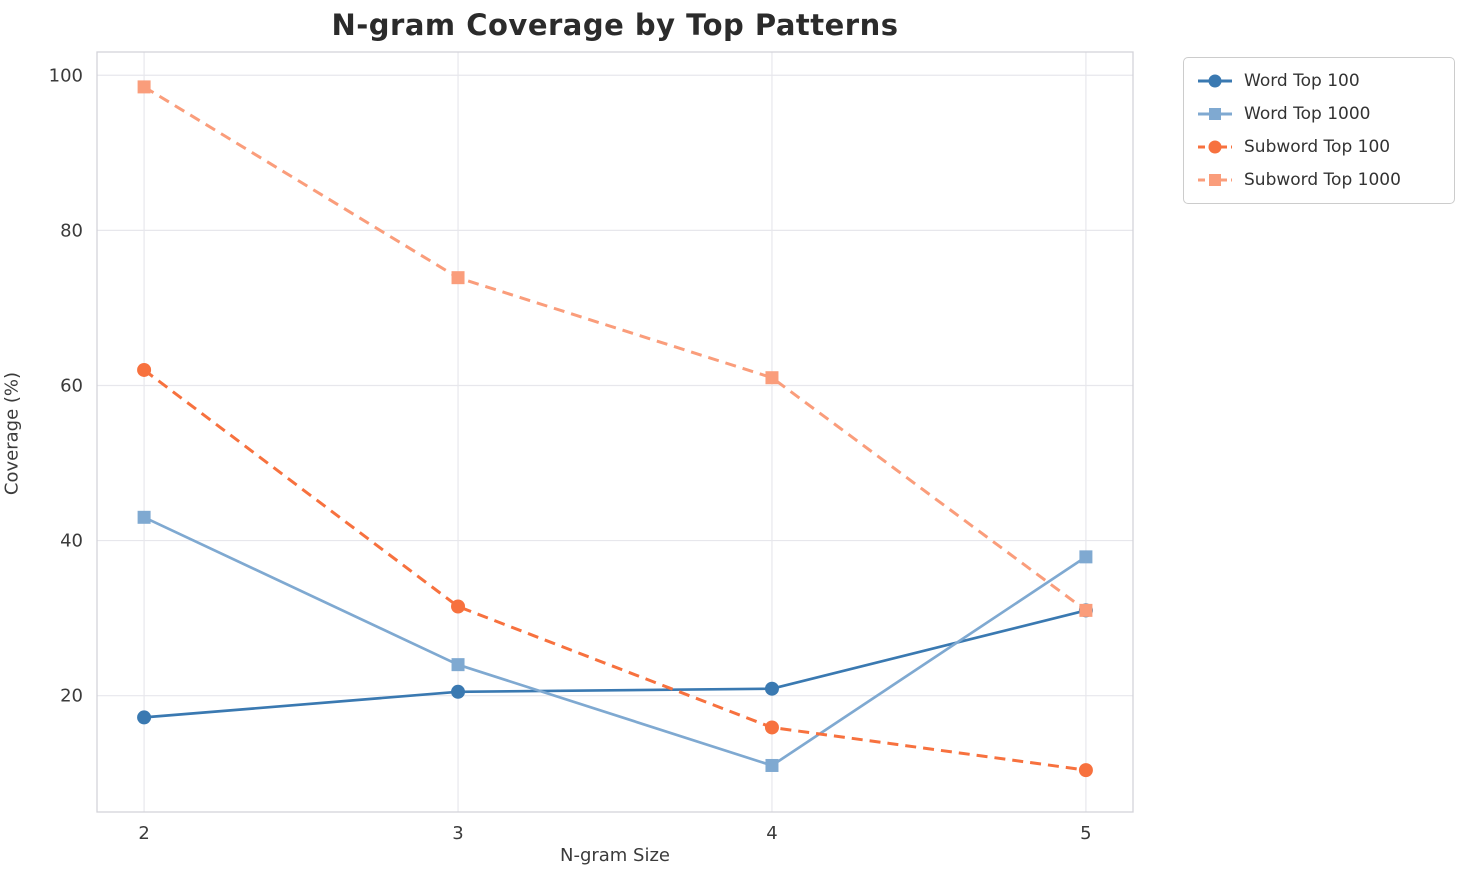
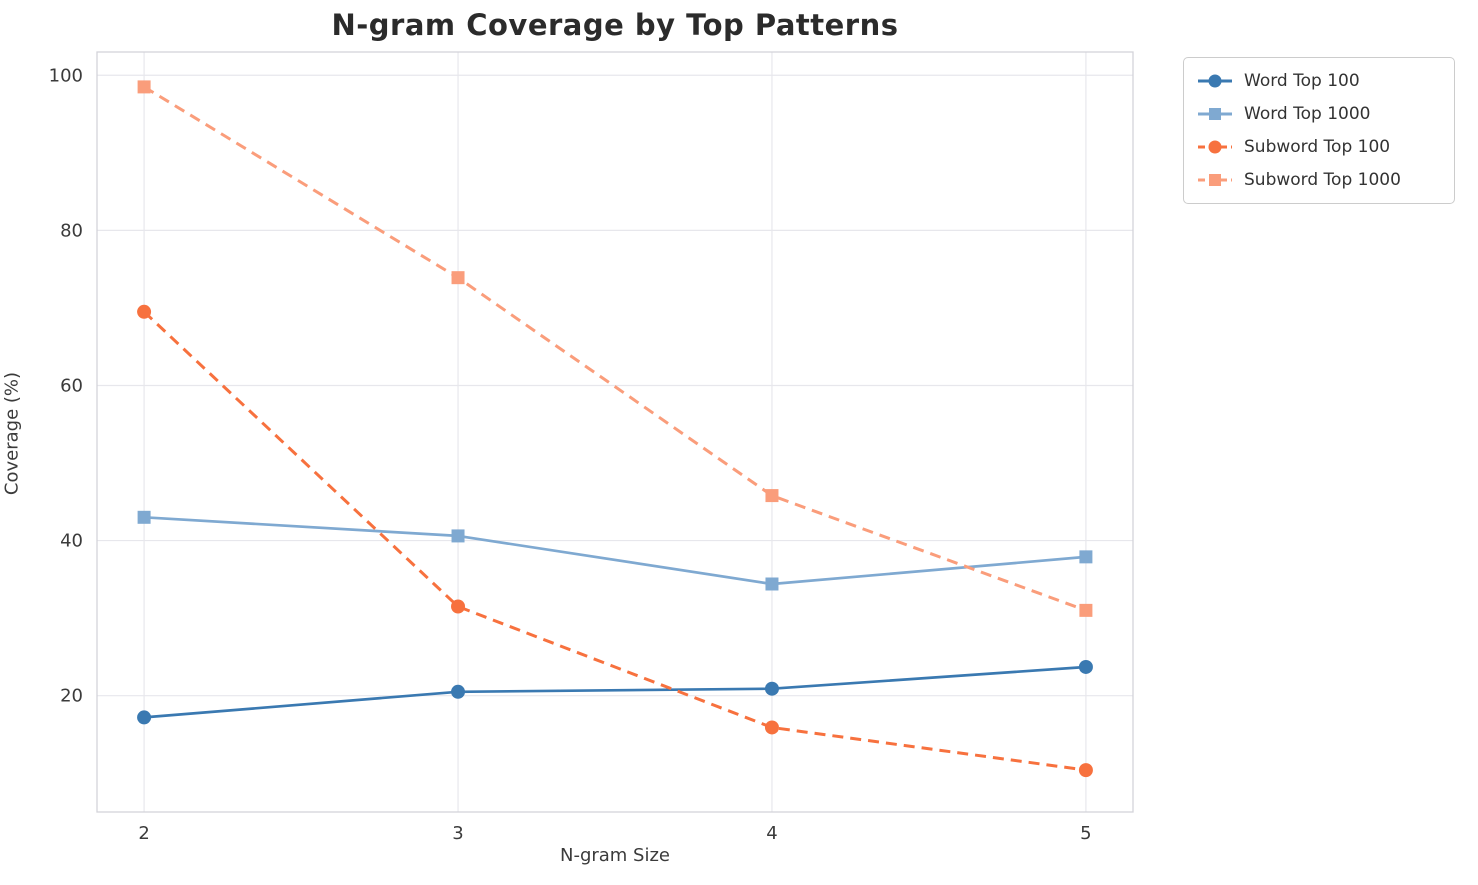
Subword Top 100/2: 62 -> 70
Word Top 1000/3: 24 -> 41
Word Top 1000/4: 11 -> 34
Subword Top 1000/4: 61 -> 46
Word Top 100/5: 31 -> 24
